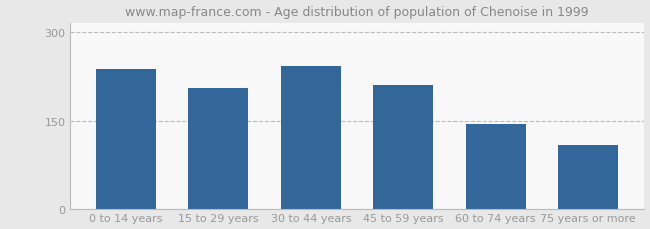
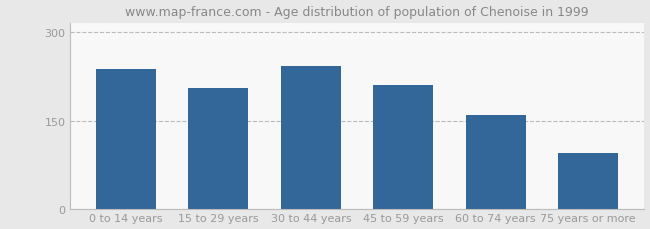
60 to 74 years: 144 -> 160
75 years or more: 108 -> 95
